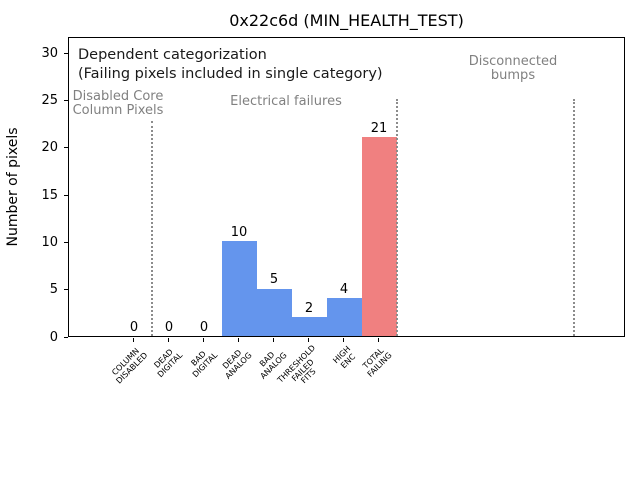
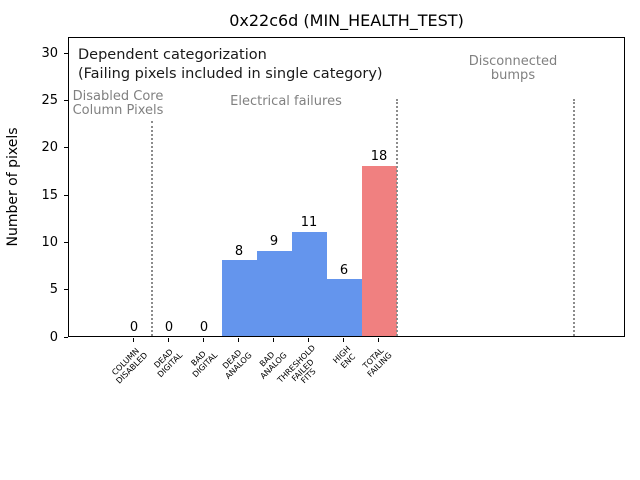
DEAD ANALOG: 10 -> 8
BAD ANALOG: 5 -> 9
THRESHOLD FAILED FITS: 2 -> 11
HIGH ENC: 4 -> 6
TOTAL FAILING: 21 -> 18
